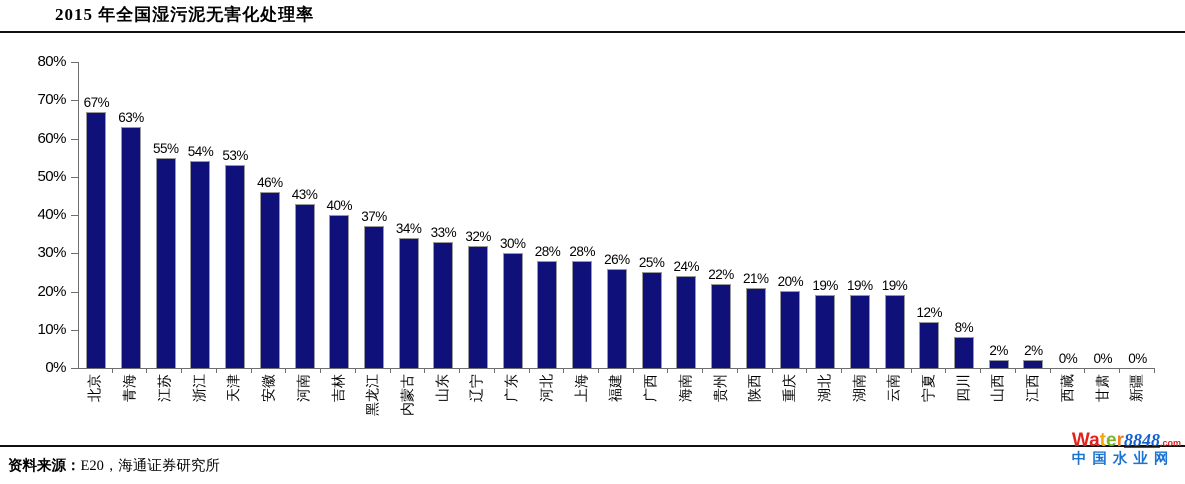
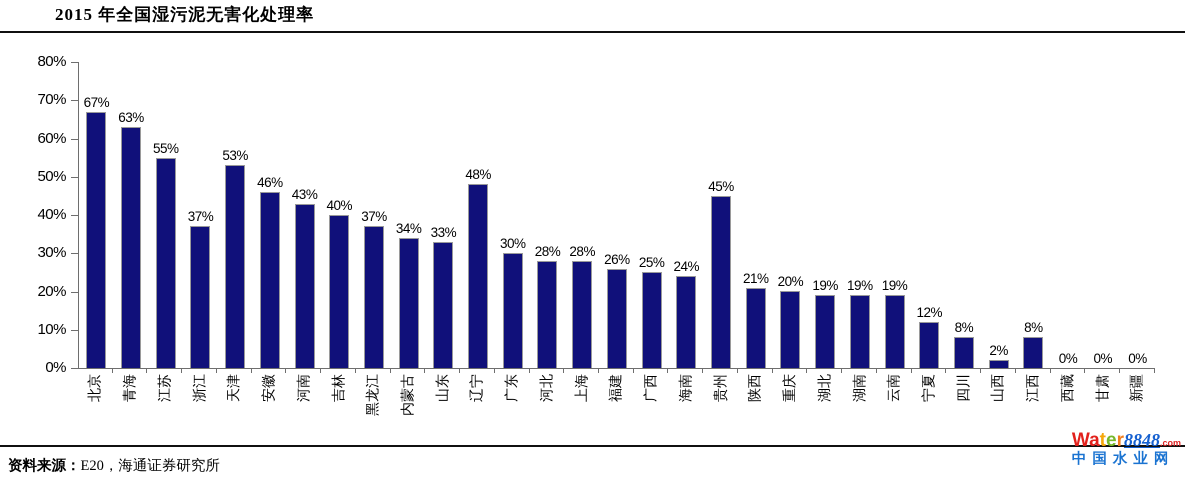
浙江: 54% -> 37%
辽宁: 32% -> 48%
贵州: 22% -> 45%
江西: 2% -> 8%
